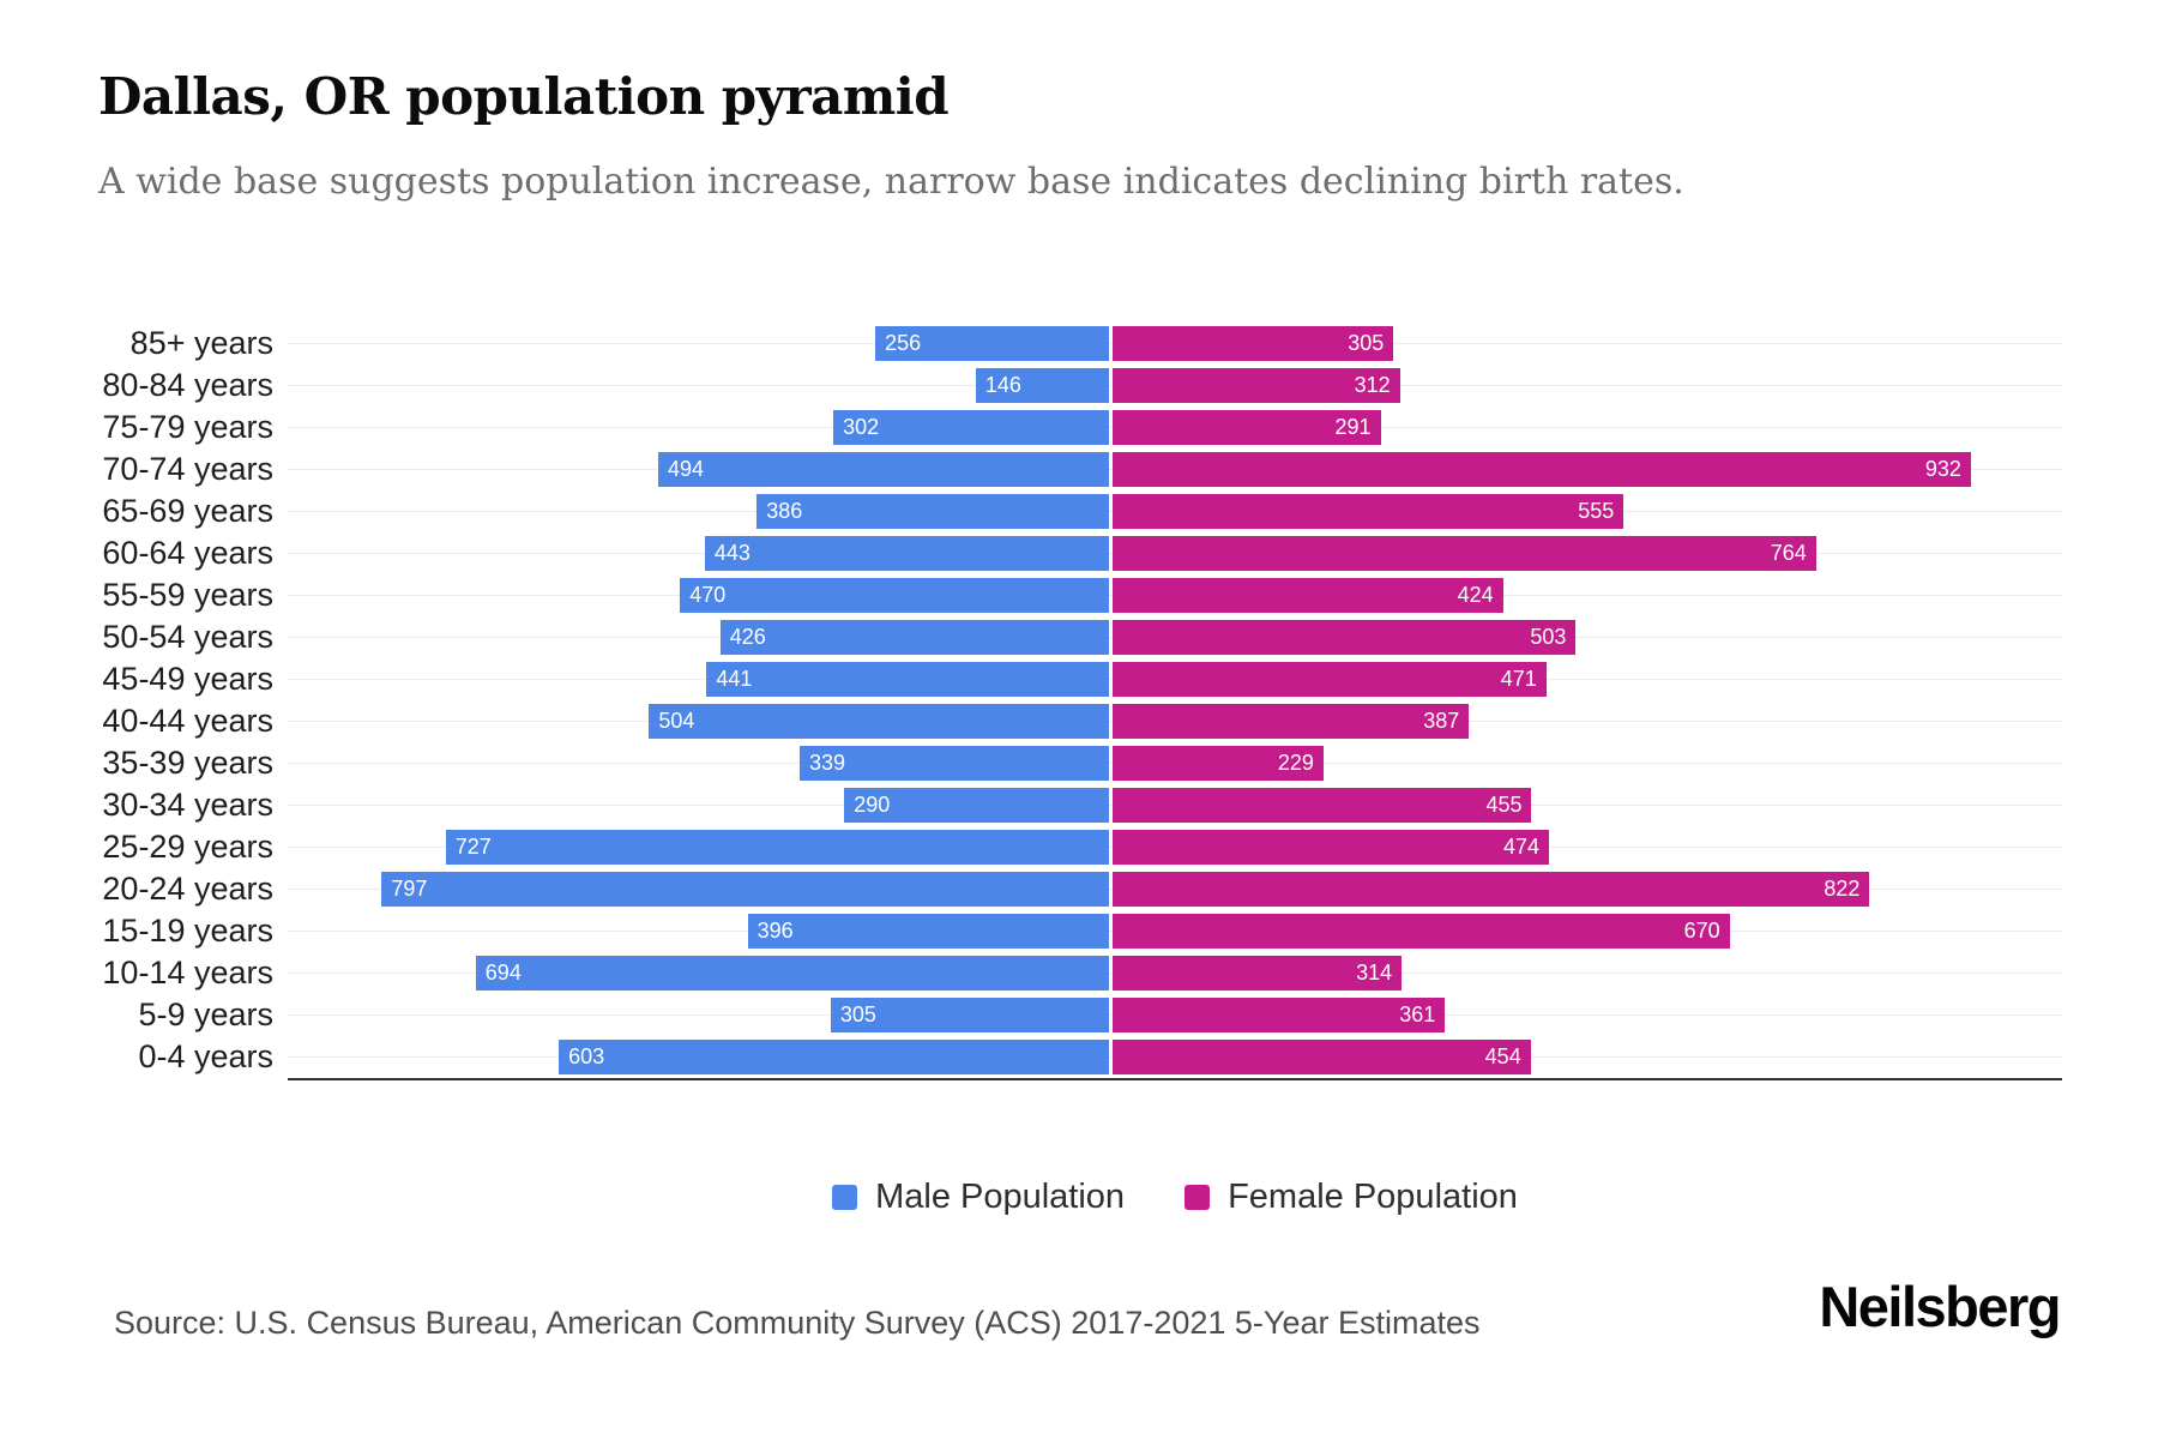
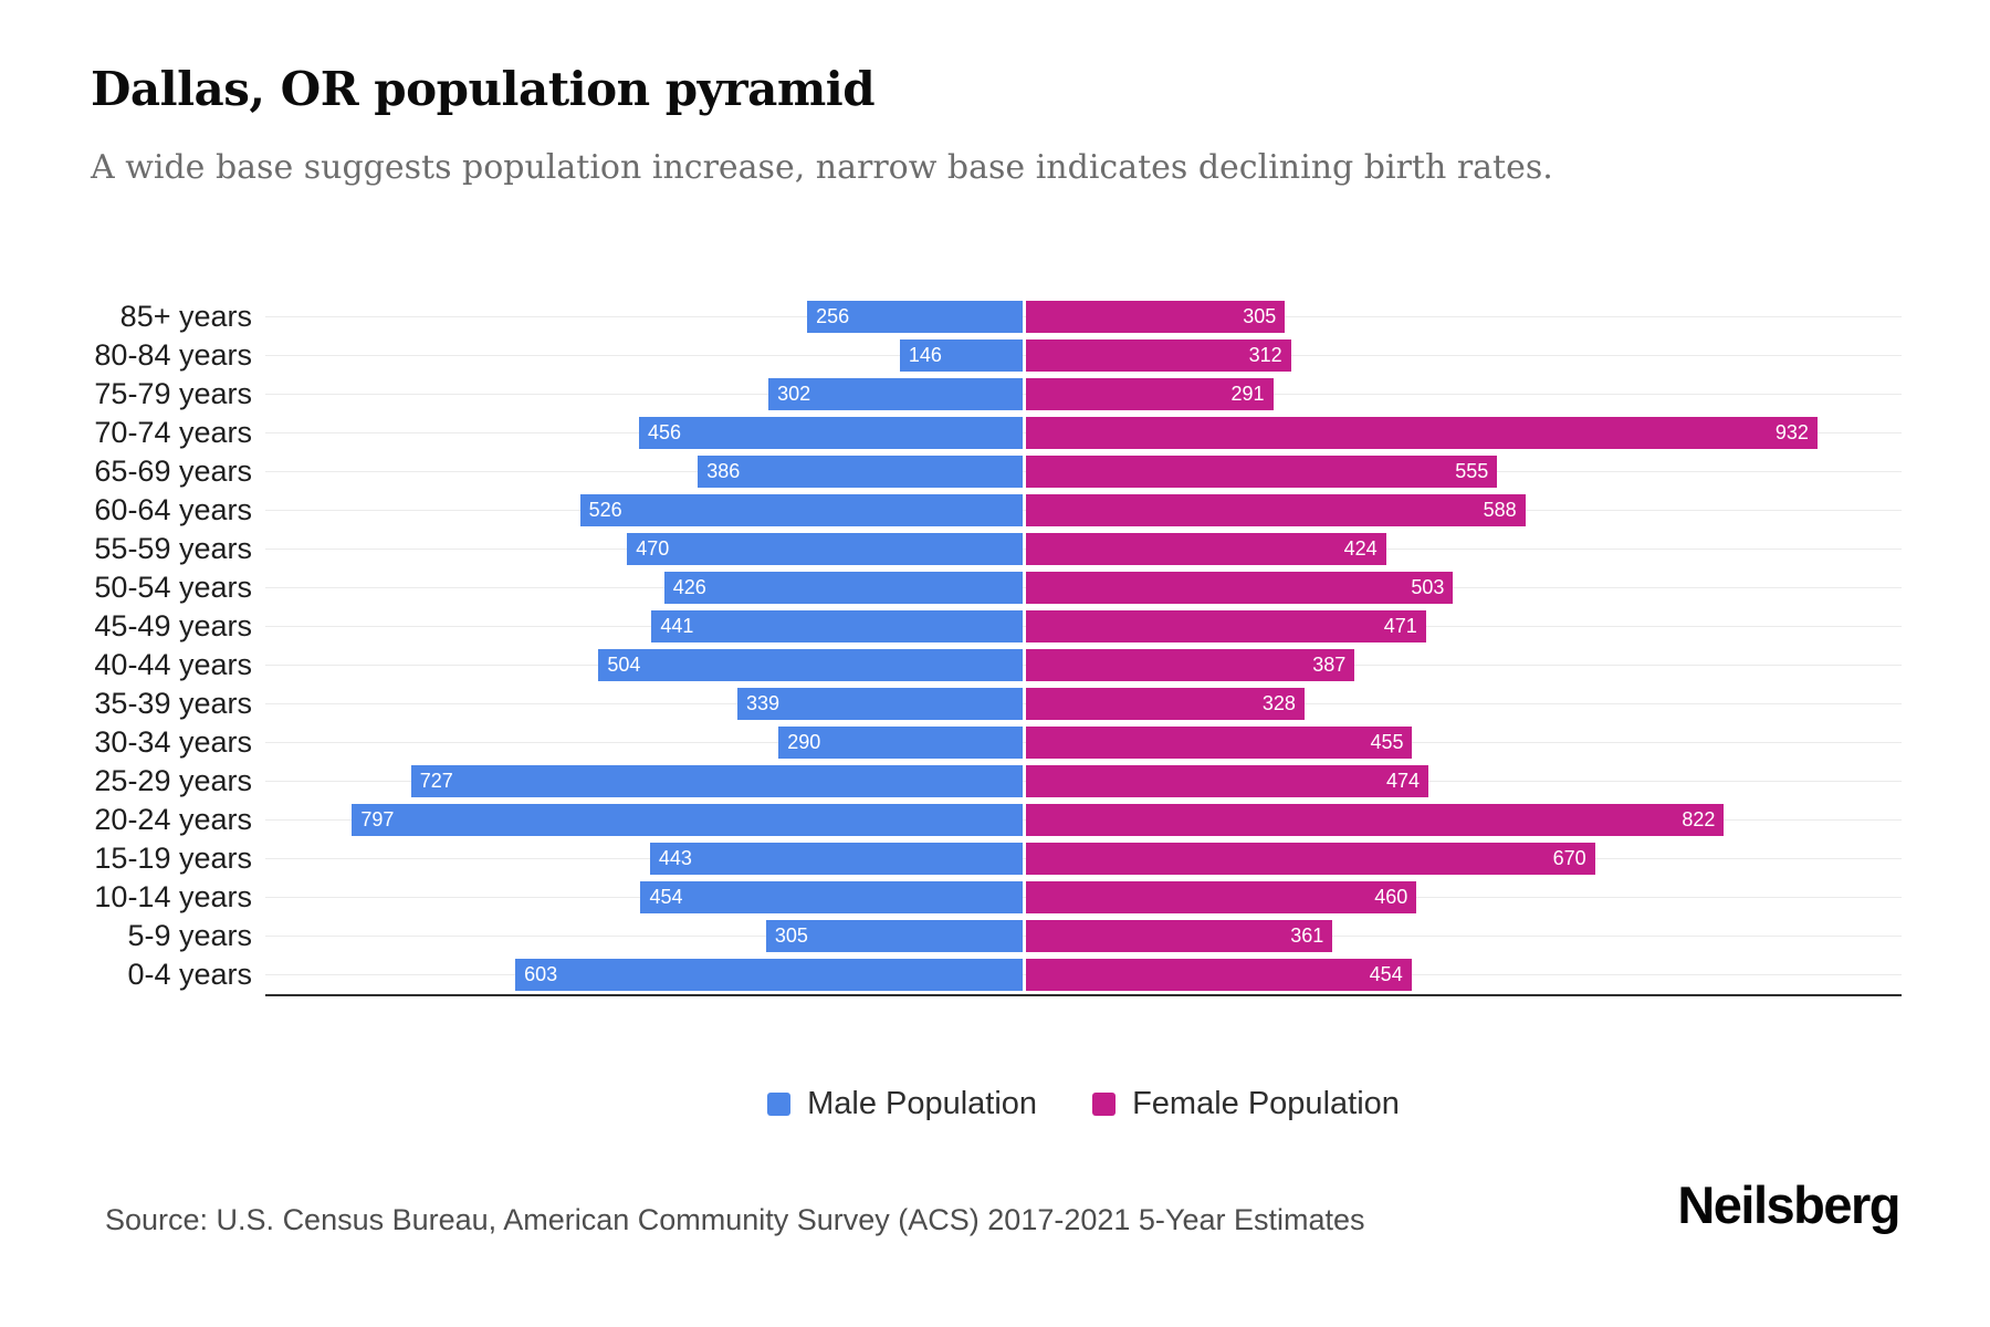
Male Population/70-74 years: 494 -> 456
Male Population/60-64 years: 443 -> 526
Female Population/60-64 years: 764 -> 588
Female Population/35-39 years: 229 -> 328
Male Population/15-19 years: 396 -> 443
Male Population/10-14 years: 694 -> 454
Female Population/10-14 years: 314 -> 460
